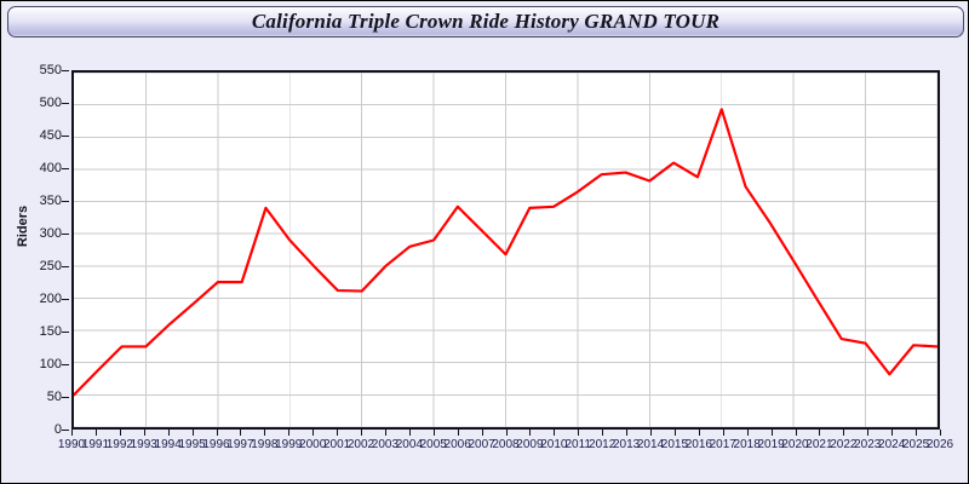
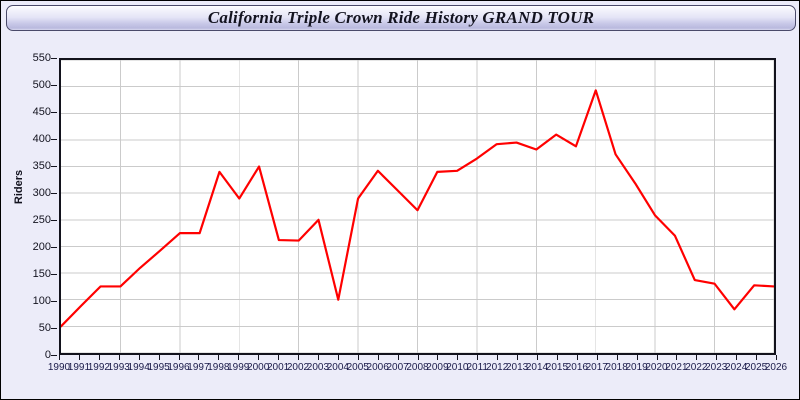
2000: 250 -> 350
2004: 280 -> 100
2021: 200 -> 220
